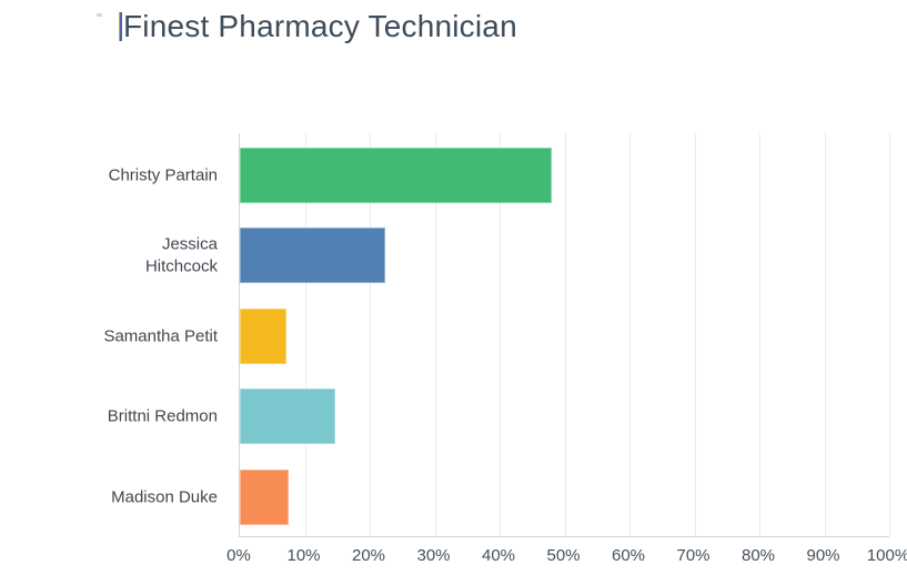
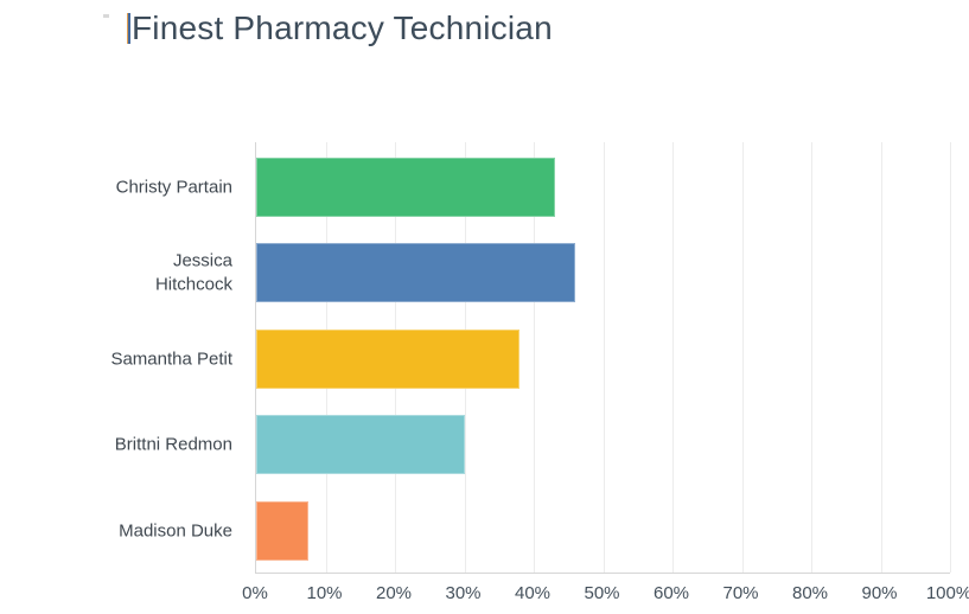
Christy Partain: 48% -> 43%
Jessica Hitchcock: 22% -> 46%
Samantha Petit: 7% -> 38%
Brittni Redmon: 15% -> 30%
